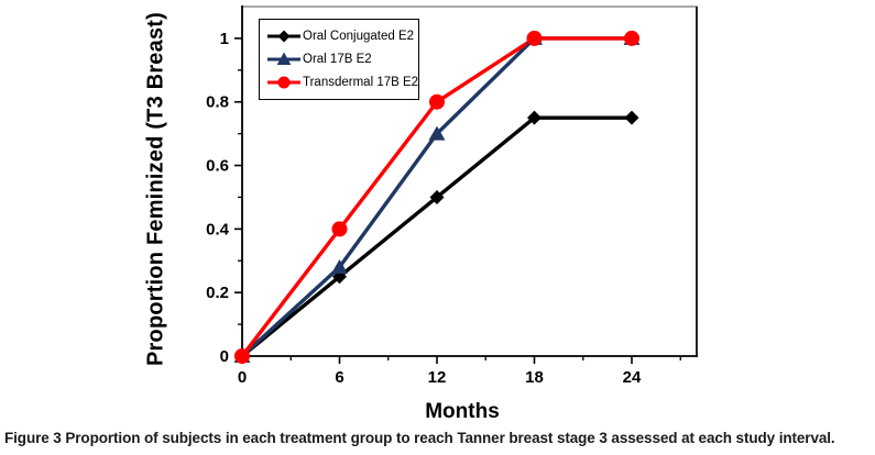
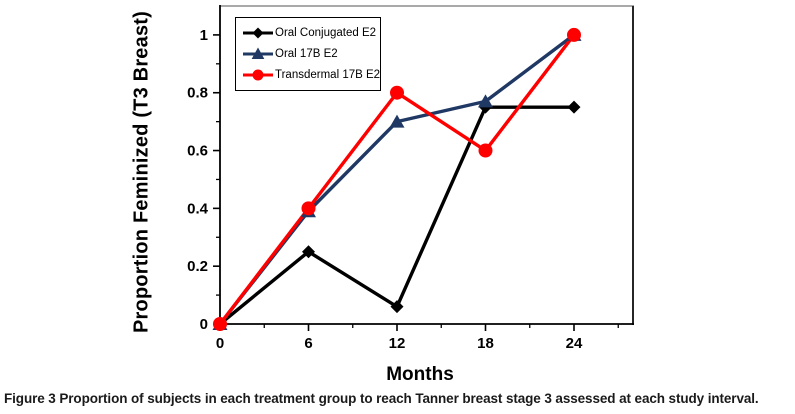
Oral 17B E2/6: 0.28 -> 0.39
Oral Conjugated E2/12: 0.50 -> 0.06
Oral 17B E2/18: 1.00 -> 0.77
Transdermal 17B E2/18: 1.0 -> 0.6
